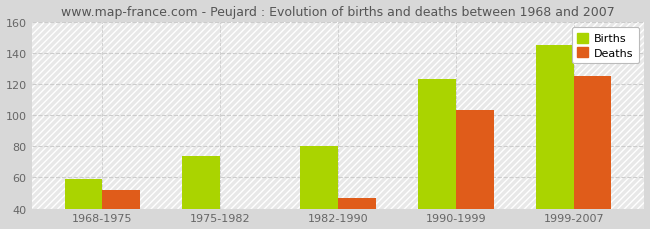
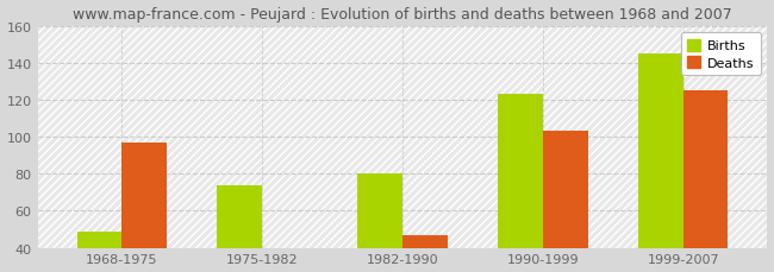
Births/1968-1975: 59 -> 49
Deaths/1968-1975: 52 -> 97
